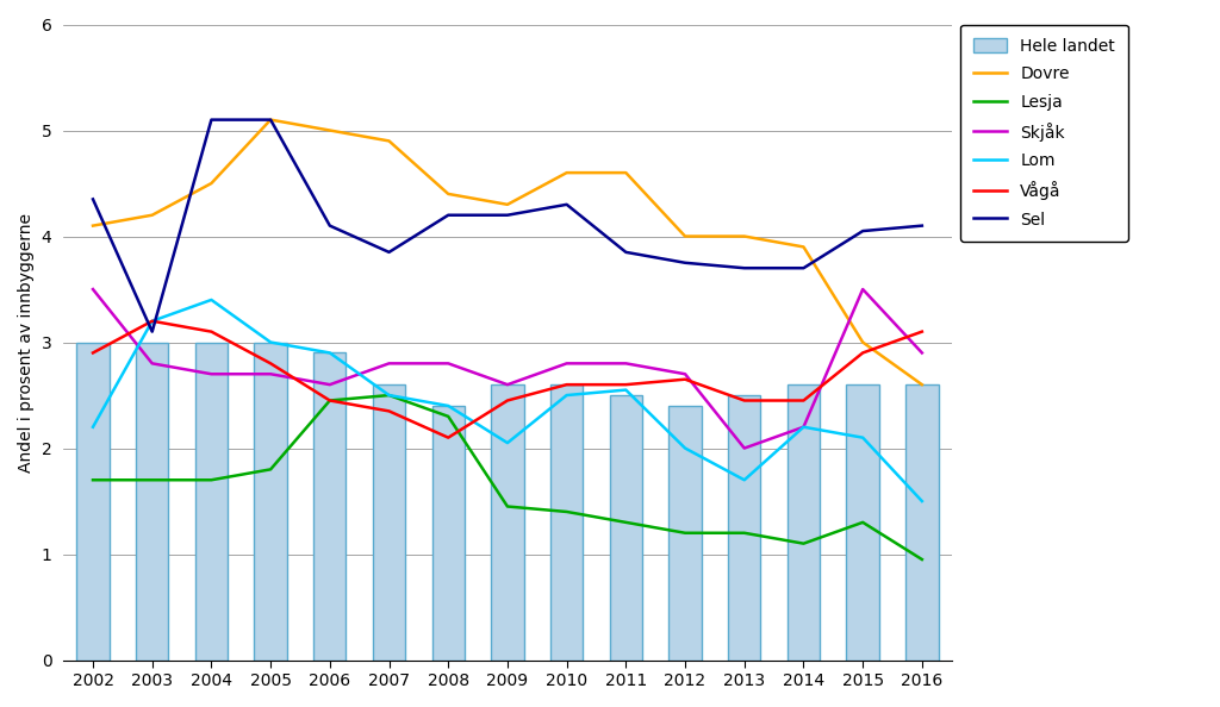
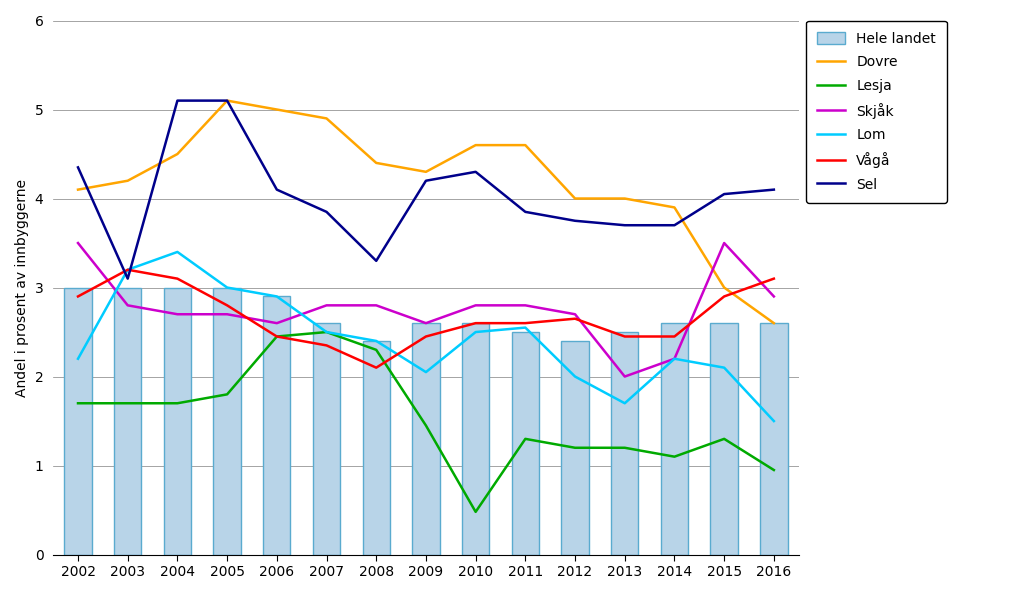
Sel/2008: 4.20 -> 3.30
Lesja/2010: 1.40 -> 0.48
